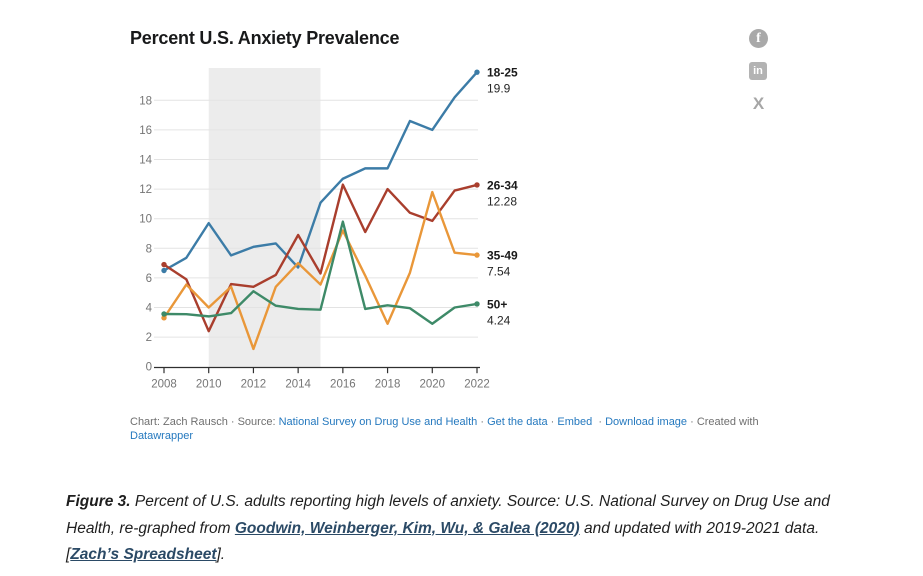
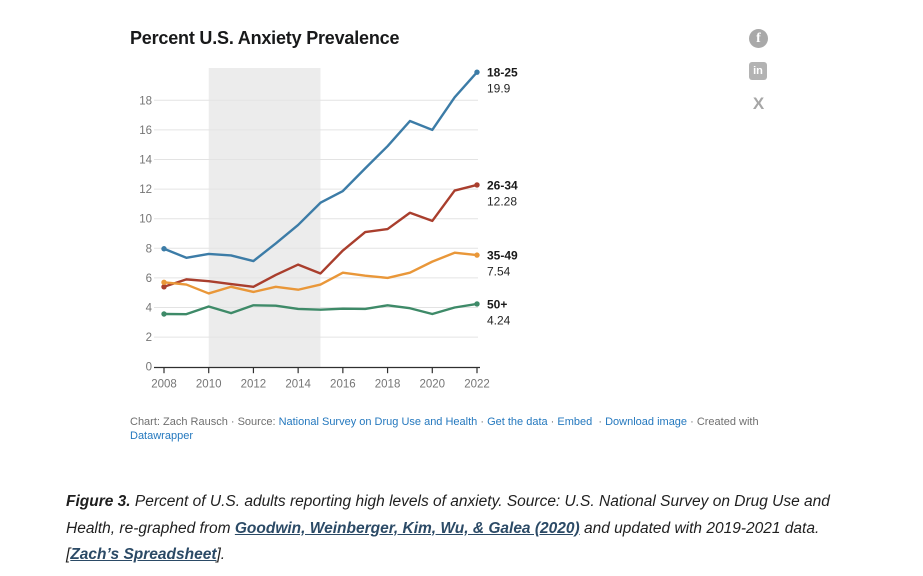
18-25/2008: 6.5 -> 8.0
26-34/2008: 6.9 -> 5.4
35-49/2008: 3.3 -> 5.7
18-25/2010: 9.7 -> 7.6
26-34/2010: 2.4 -> 5.8
35-49/2010: 4.0 -> 5.0
50+/2010: 3.4 -> 4.1
18-25/2012: 8.1 -> 7.1
35-49/2012: 1.2 -> 5.0
50+/2012: 5.1 -> 4.2
18-25/2014: 6.7 -> 9.6
26-34/2014: 8.9 -> 6.9
35-49/2014: 7.0 -> 5.2
18-25/2016: 12.7 -> 11.9
26-34/2016: 12.3 -> 7.8
35-49/2016: 9.2 -> 6.3
50+/2016: 9.8 -> 3.9
18-25/2018: 13.4 -> 14.9
26-34/2018: 12.0 -> 9.3
35-49/2018: 2.9 -> 6.0
35-49/2020: 11.8 -> 7.1
50+/2020: 2.9 -> 3.6
